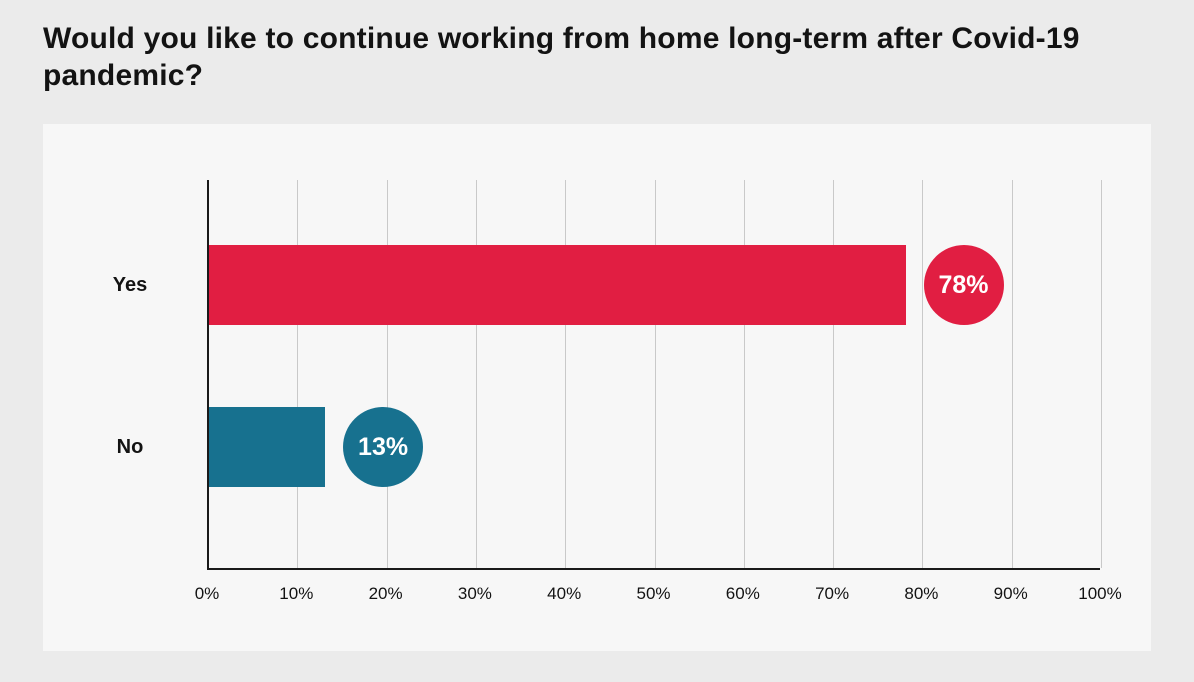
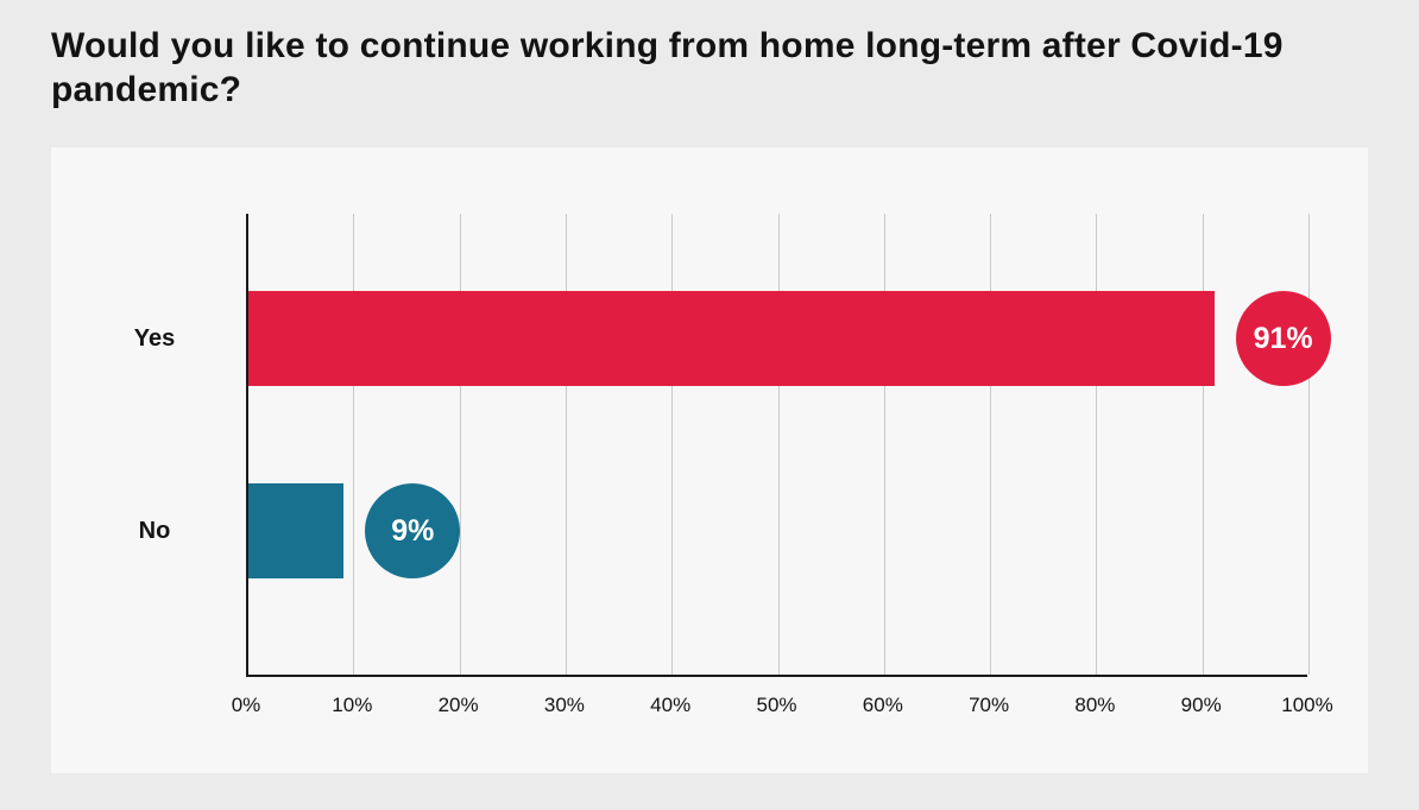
Yes: 78% -> 91%
No: 13% -> 9%
